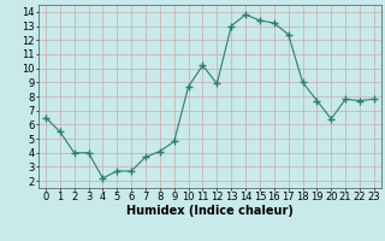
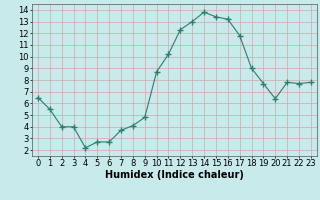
12: 8.9 -> 12.3
17: 12.4 -> 11.8
